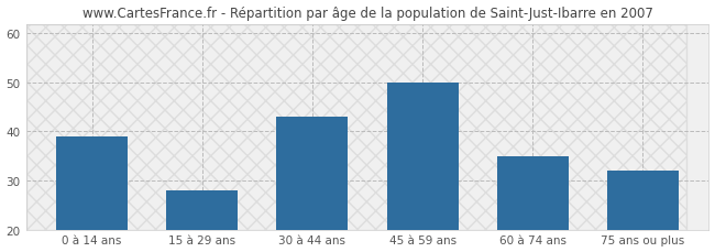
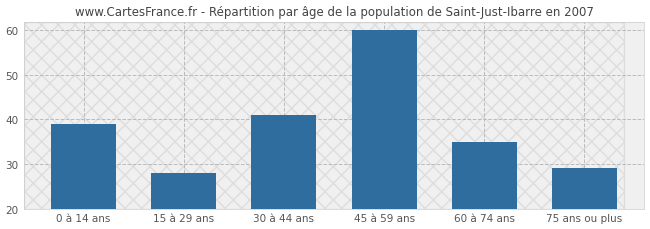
30 à 44 ans: 43 -> 41
45 à 59 ans: 50 -> 60
75 ans ou plus: 32 -> 29
